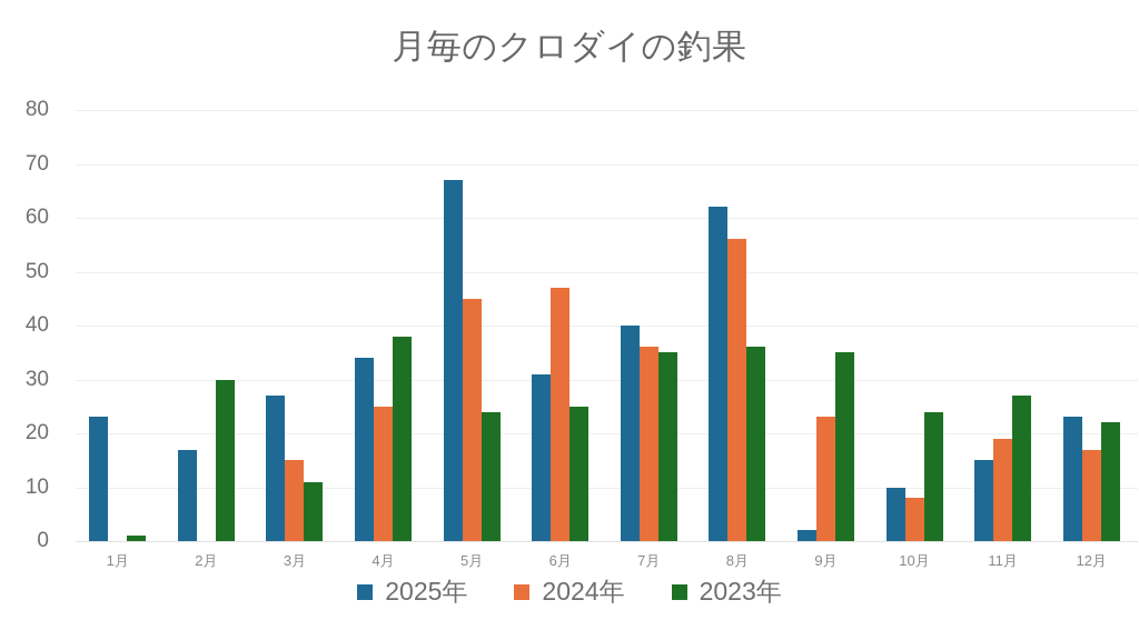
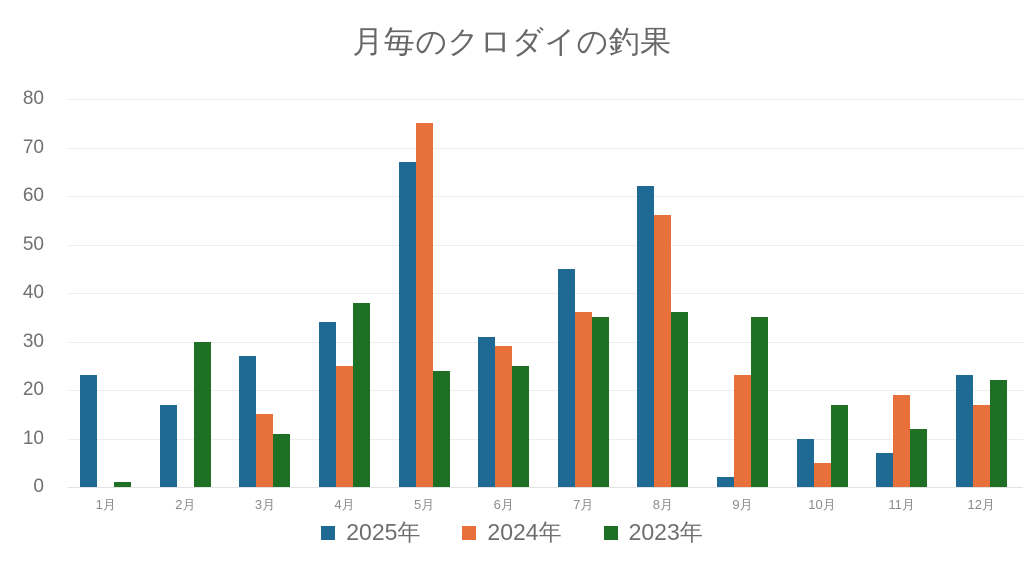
2024年/5月: 45 -> 75
2024年/6月: 47 -> 29
2025年/7月: 40 -> 45
2024年/10月: 8 -> 5
2023年/10月: 24 -> 17
2025年/11月: 15 -> 7
2023年/11月: 27 -> 12
